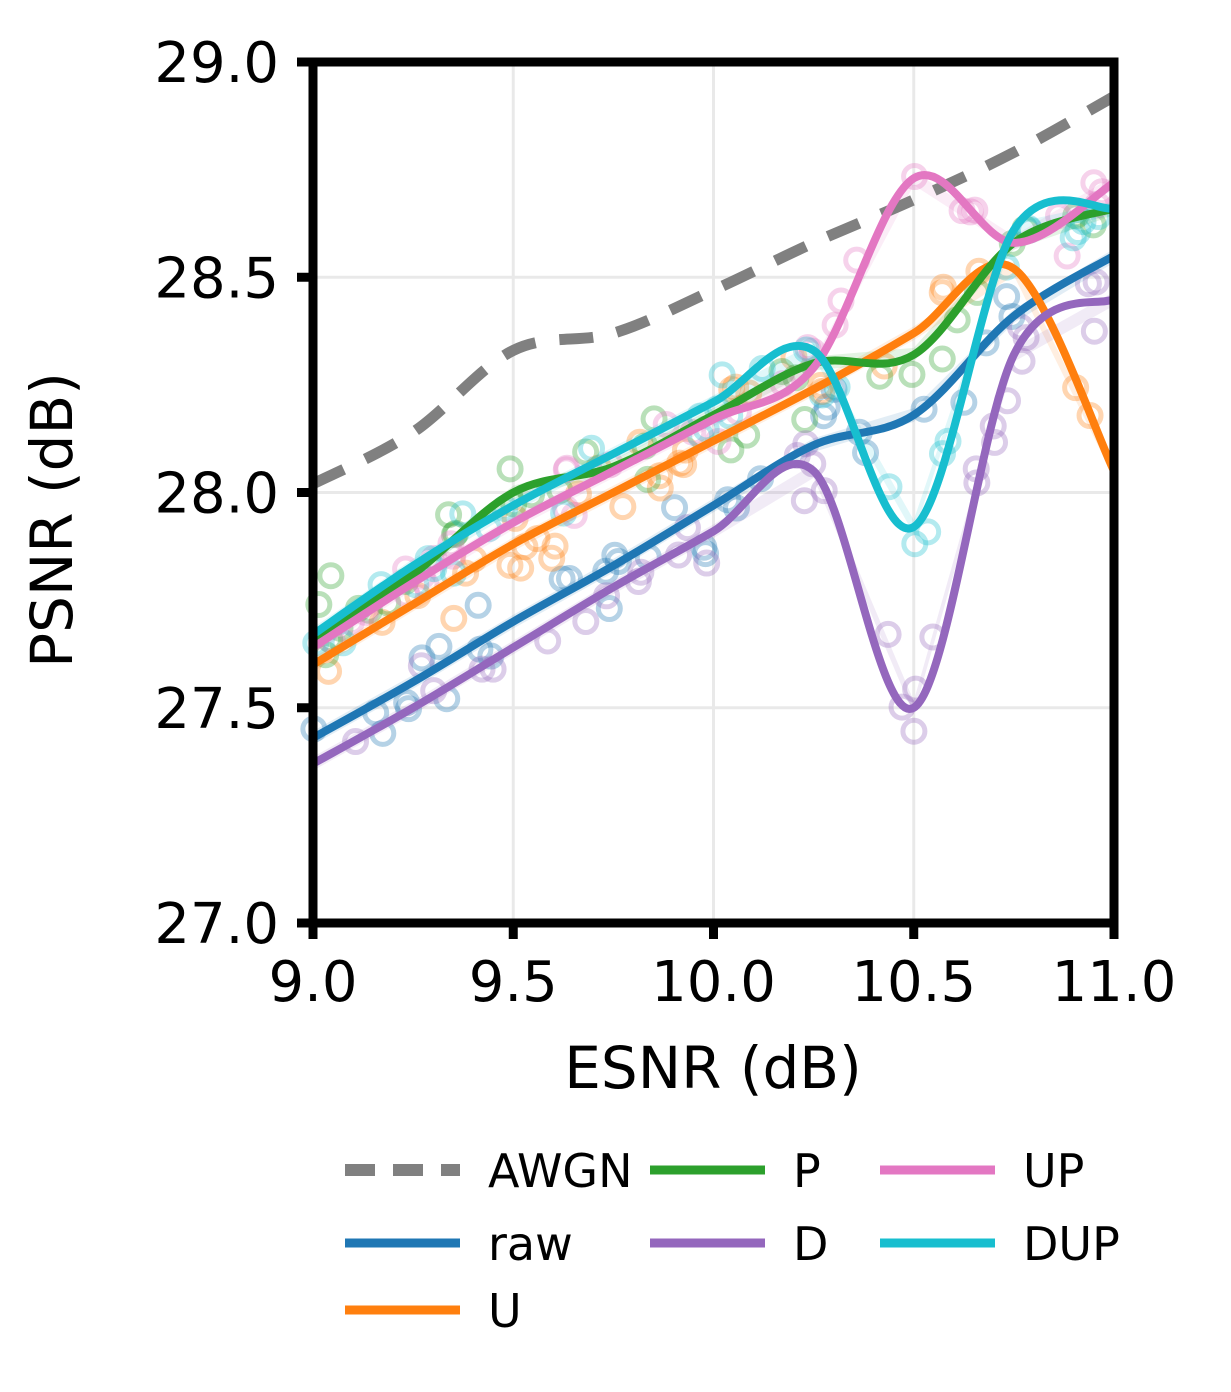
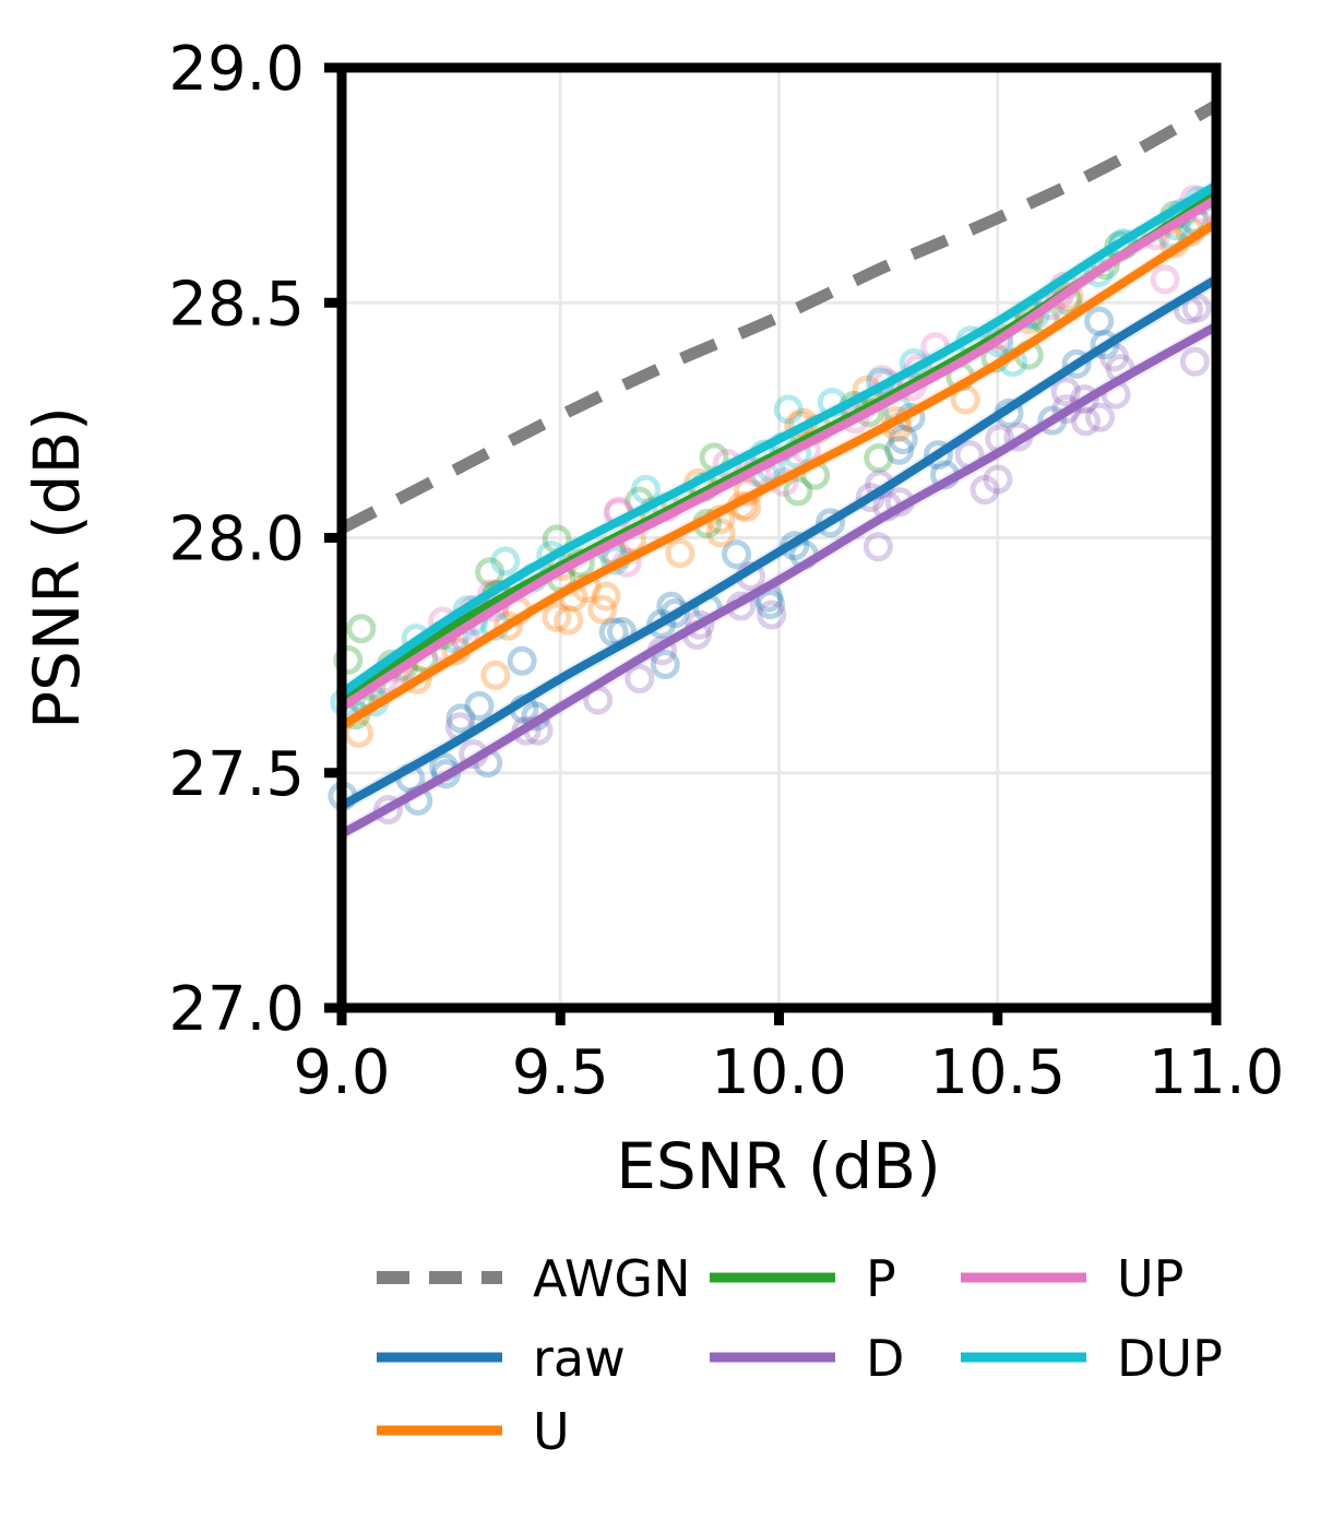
AWGN/9.5: 28.33 -> 28.26
P/9.5: 28.00 -> 27.94
raw/10.5: 28.18 -> 28.26
P/10.5: 28.32 -> 28.43
D/10.5: 27.50 -> 28.18
UP/10.5: 28.73 -> 28.42
DUP/10.5: 27.92 -> 28.46
U/11.0: 28.05 -> 28.67
P/11.0: 28.66 -> 28.73
DUP/11.0: 28.66 -> 28.75
